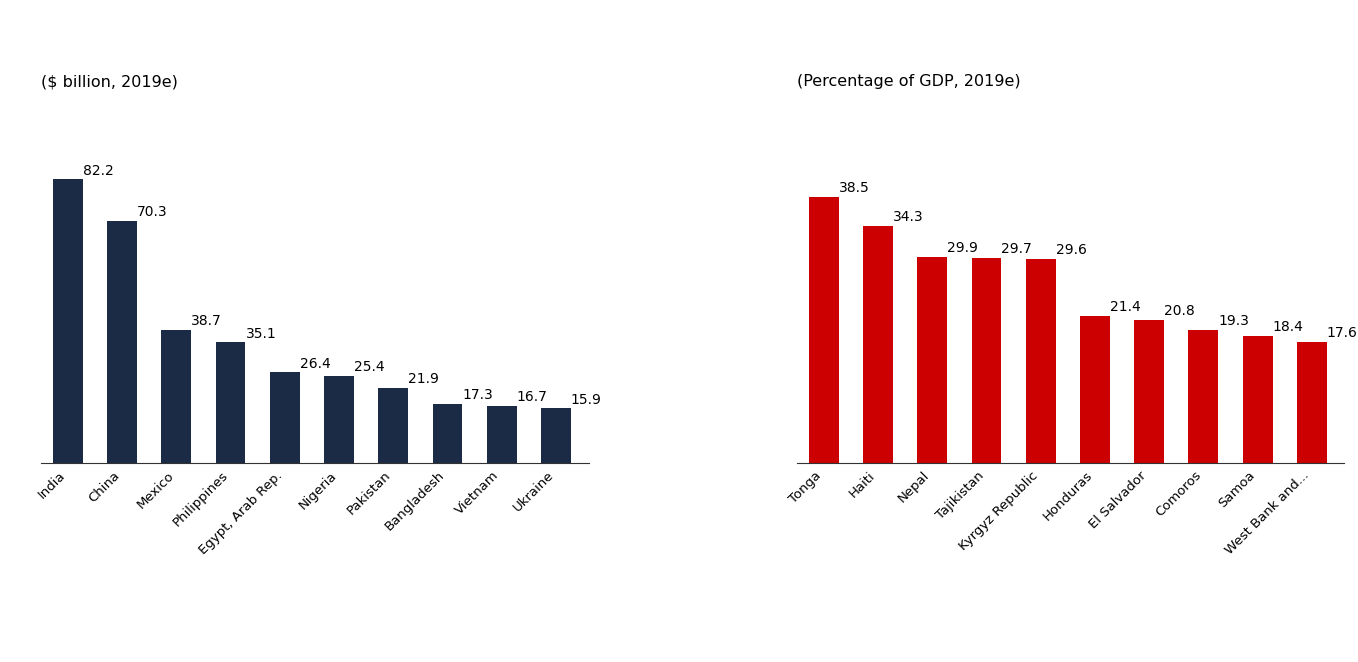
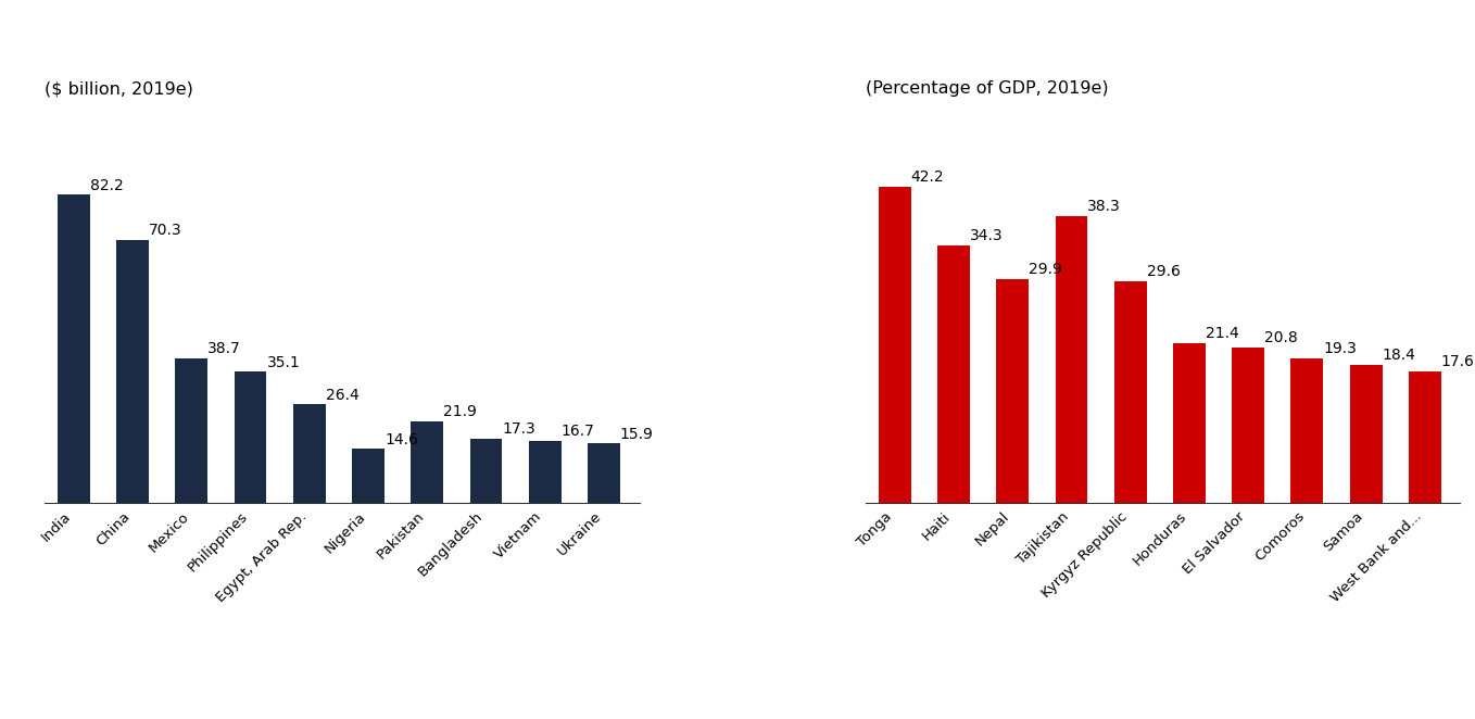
Nigeria: 25.4 -> 14.6
Tonga: 38.5 -> 42.2
Tajikistan: 29.7 -> 38.3
